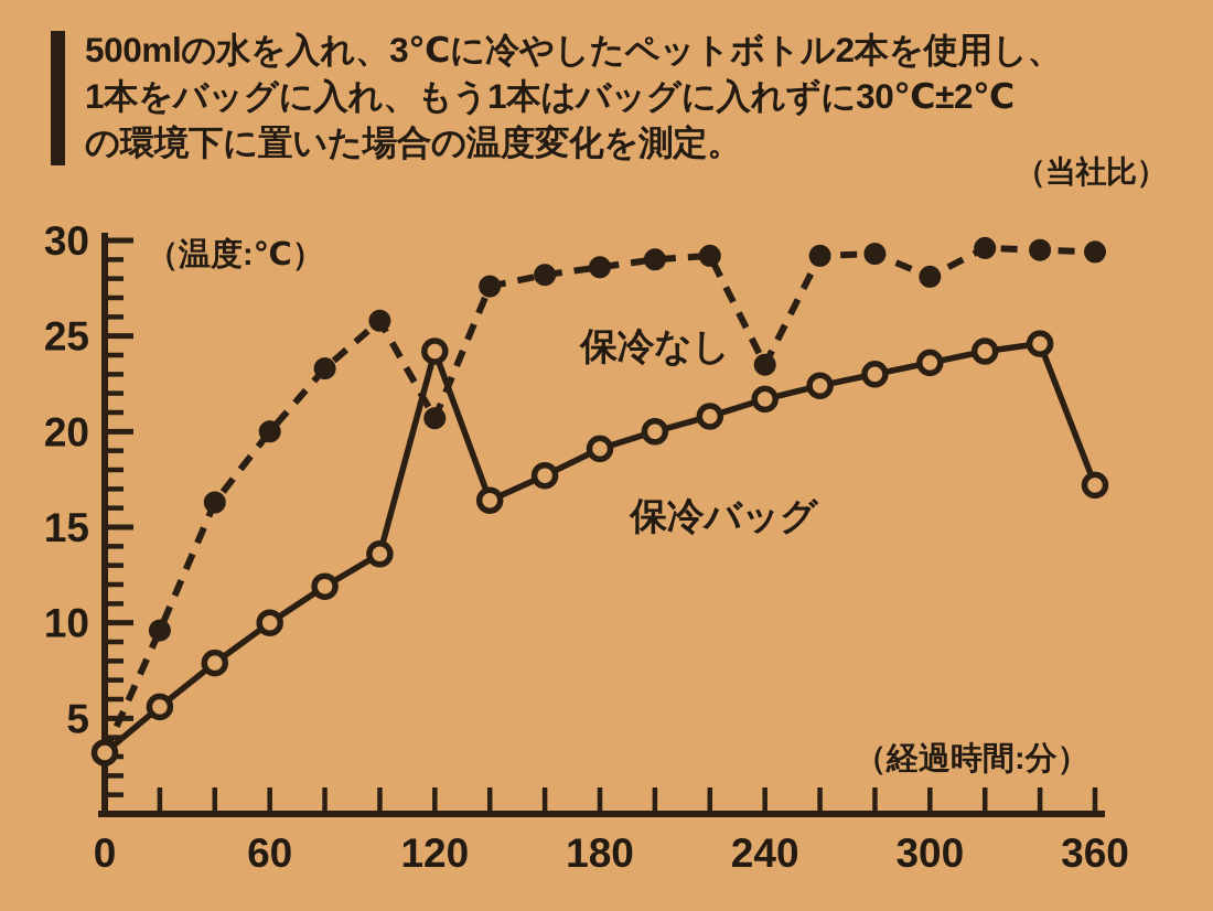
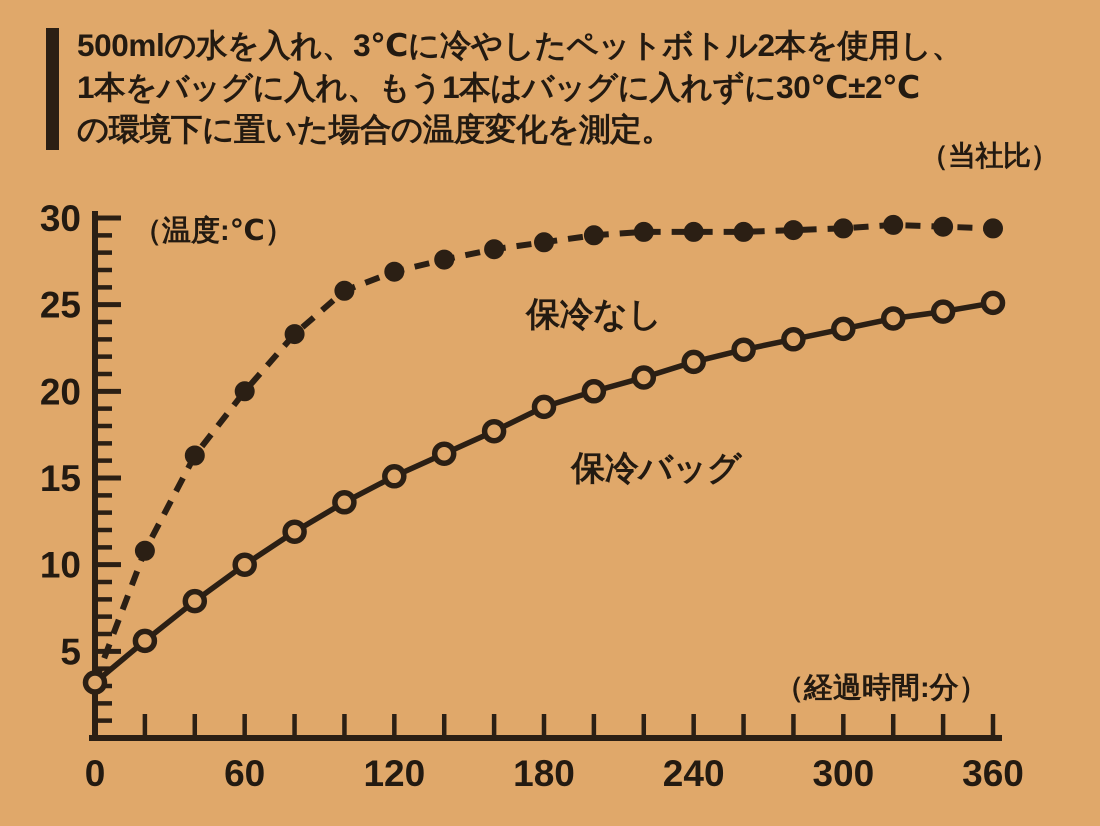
保冷なし/20: 9.6 -> 10.8
保冷なし/120: 20.7 -> 26.9
保冷バッグ/120: 24.2 -> 15.1
保冷なし/240: 23.5 -> 29.2
保冷なし/300: 28.1 -> 29.4
保冷バッグ/360: 17.2 -> 25.1
